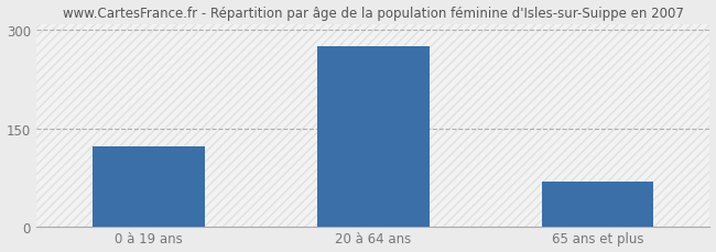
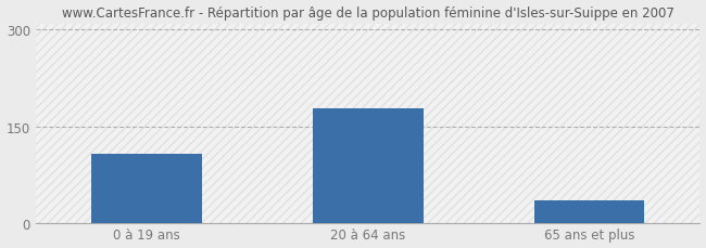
0 à 19 ans: 122 -> 107
20 à 64 ans: 276 -> 178
65 ans et plus: 68 -> 35
